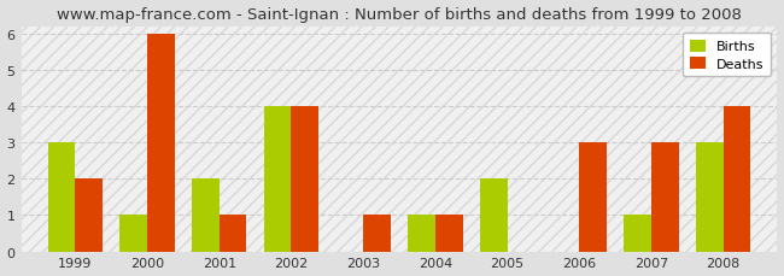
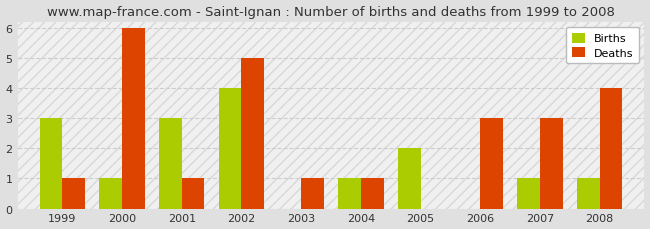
Deaths/1999: 2 -> 1
Births/2001: 2 -> 3
Deaths/2002: 4 -> 5
Births/2008: 3 -> 1
